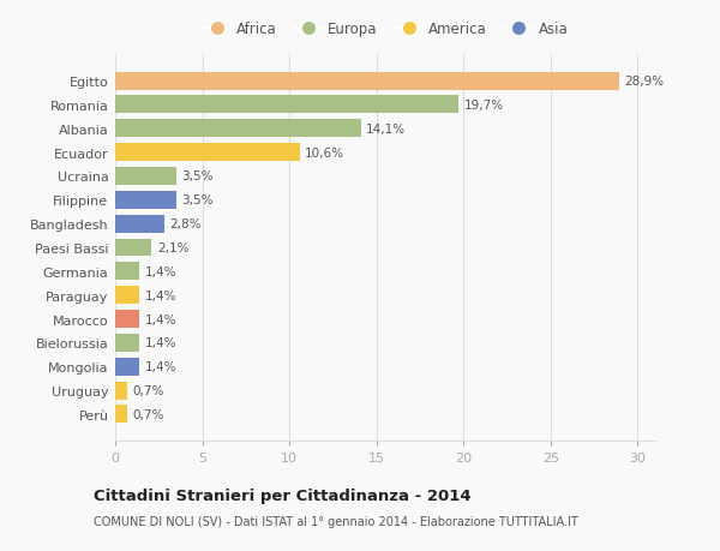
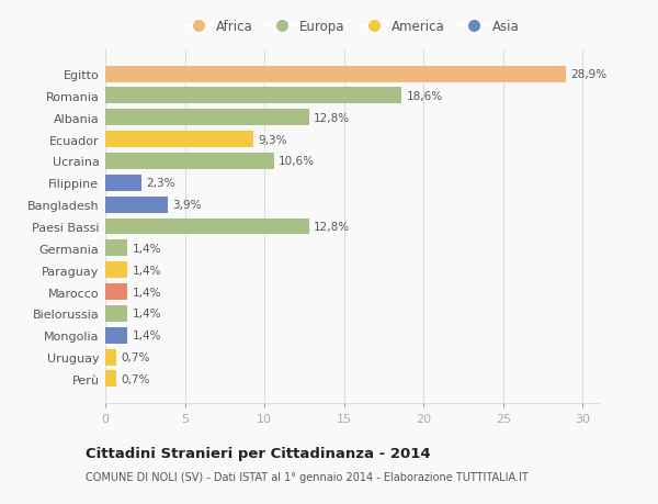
Romania: 19,7% -> 18,6%
Albania: 14,1% -> 12,8%
Ecuador: 10,6% -> 9,3%
Ucraina: 3,5% -> 10,6%
Filippine: 3,5% -> 2,3%
Bangladesh: 2,8% -> 3,9%
Paesi Bassi: 2,1% -> 12,8%
